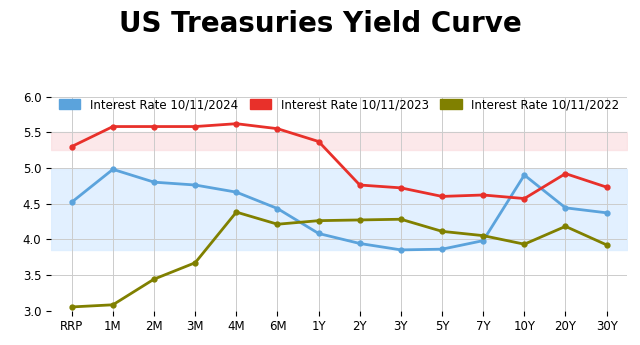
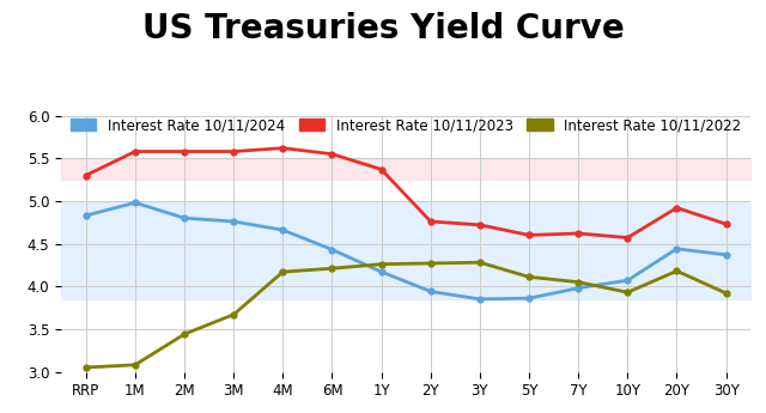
Interest Rate 10/11/2024/RRP: 4.52 -> 4.83
Interest Rate 10/11/2022/4M: 4.38 -> 4.17
Interest Rate 10/11/2024/1Y: 4.08 -> 4.17
Interest Rate 10/11/2024/10Y: 4.90 -> 4.07
